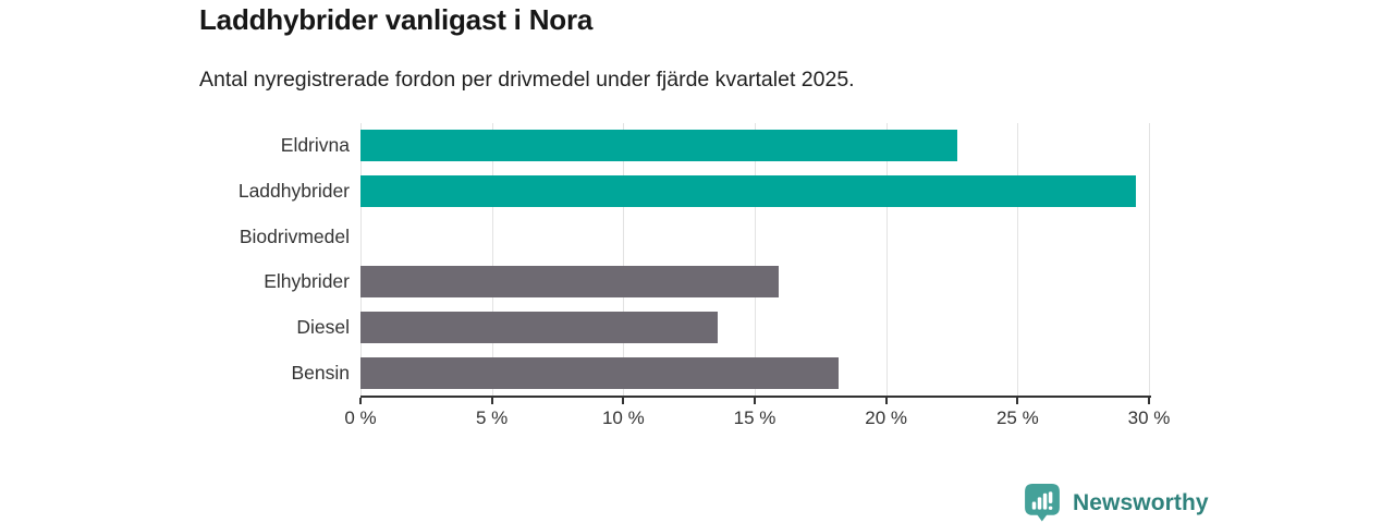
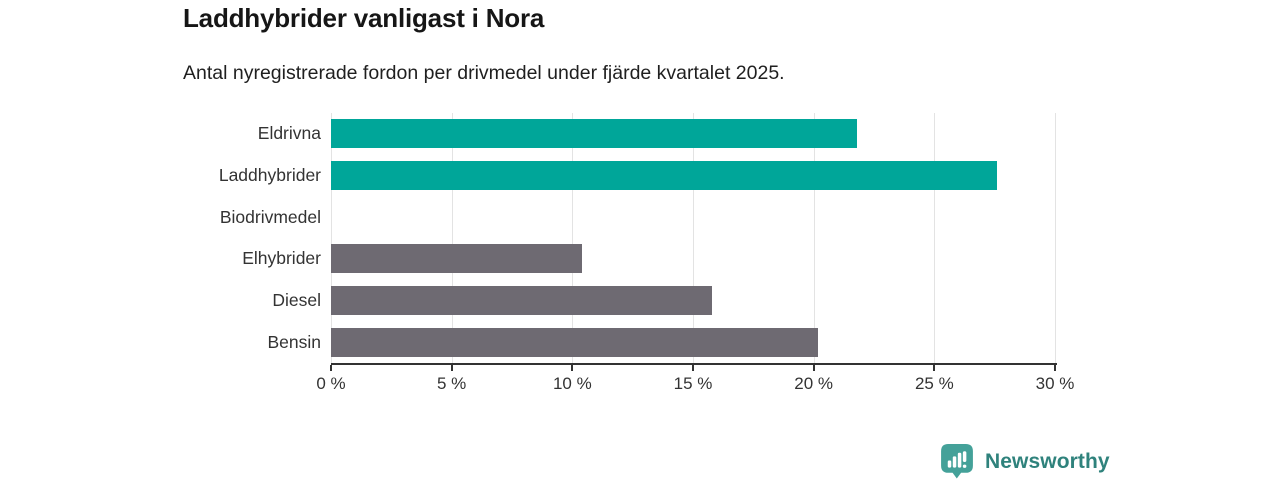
Eldrivna: 22.7% -> 21.8%
Laddhybrider: 29.5% -> 27.6%
Elhybrider: 15.9% -> 10.4%
Diesel: 13.6% -> 15.8%
Bensin: 18.2% -> 20.2%
